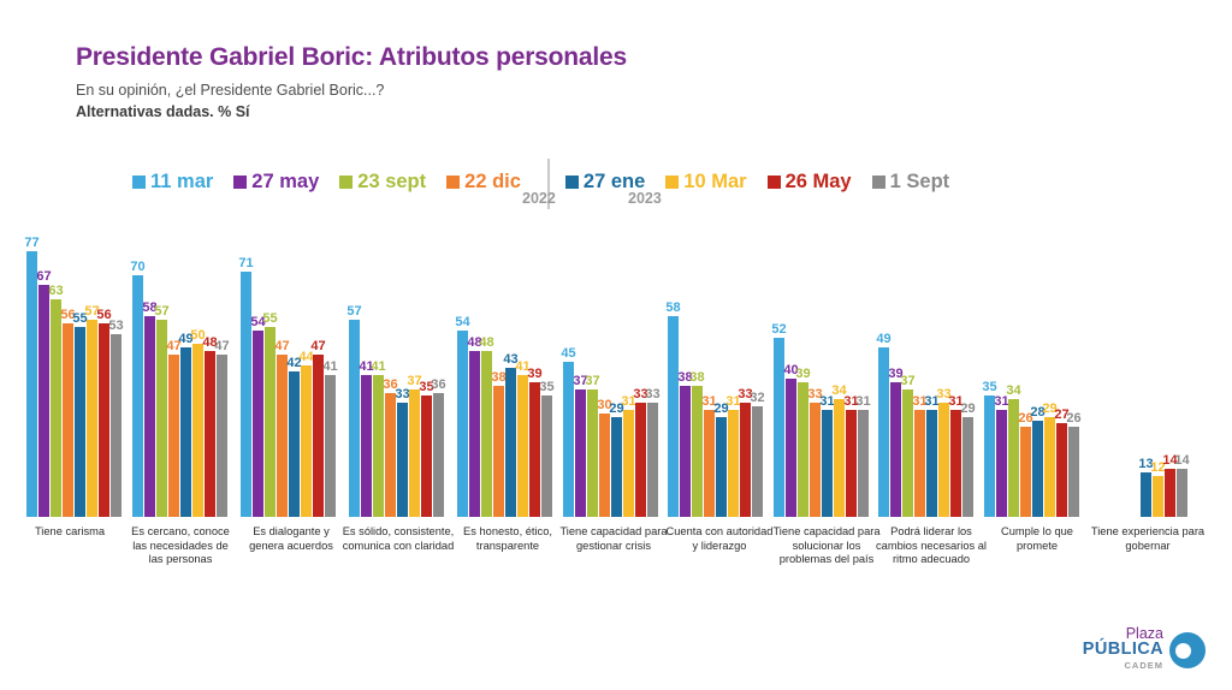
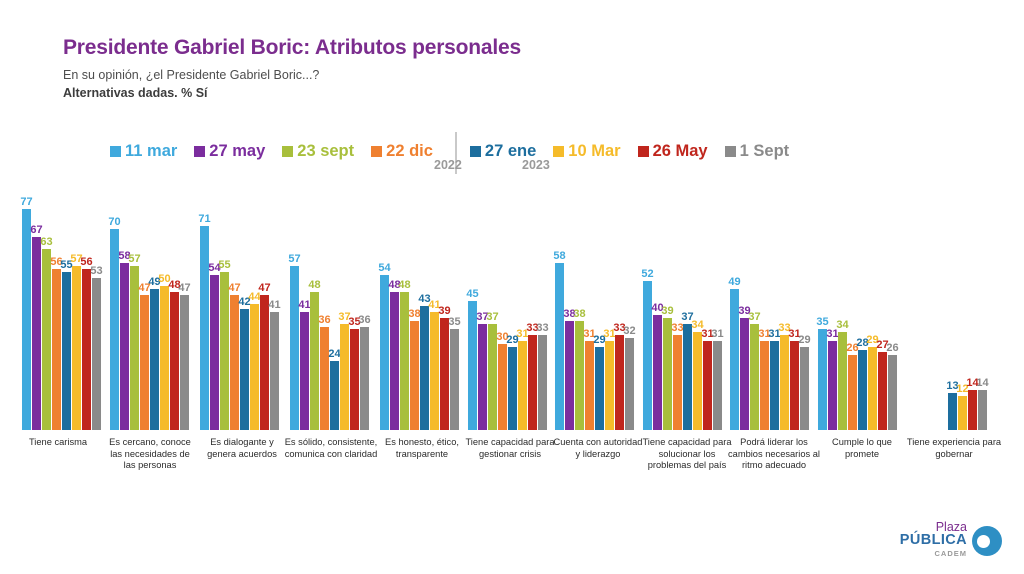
23 sept/Es sólido, consistente, comunica con claridad: 41 -> 48
27 ene/Es sólido, consistente, comunica con claridad: 33 -> 24
27 ene/Tiene capacidad para solucionar los problemas del país: 31 -> 37
